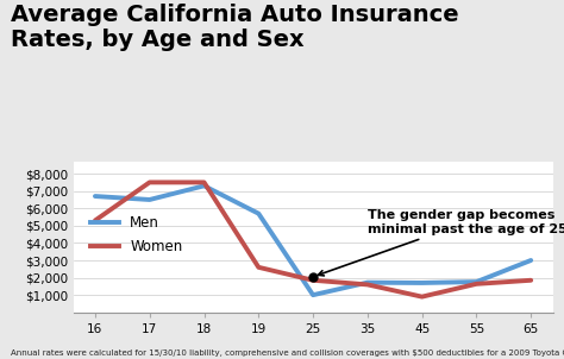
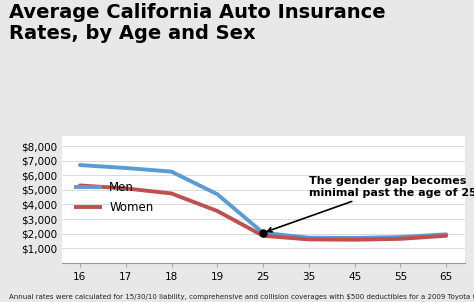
Women/17: $7,500 -> $5,100
Men/18: $7,300 -> $6,200
Women/18: $7,500 -> $4,800
Men/19: $5,700 -> $4,700
Women/19: $2,600 -> $3,600
Men/25: $1,000 -> $2,000
Women/45: $900 -> $1,600
Men/65: $3,000 -> $2,000
